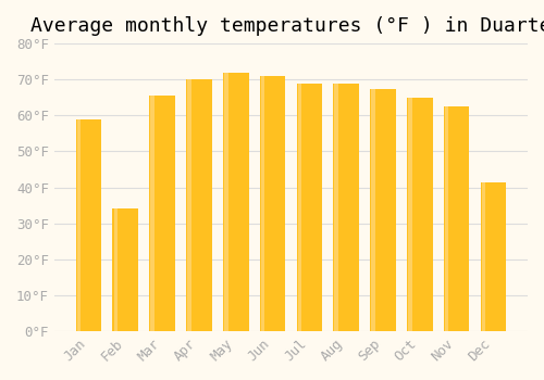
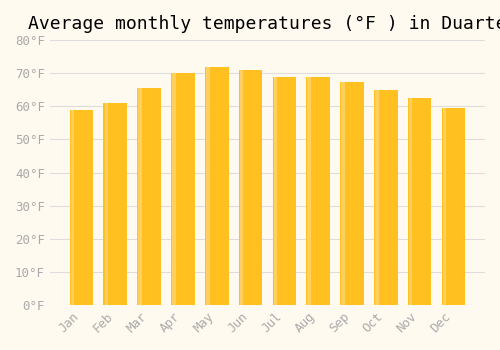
Feb: 34.0°F -> 61.0°F
Dec: 41.5°F -> 59.5°F
